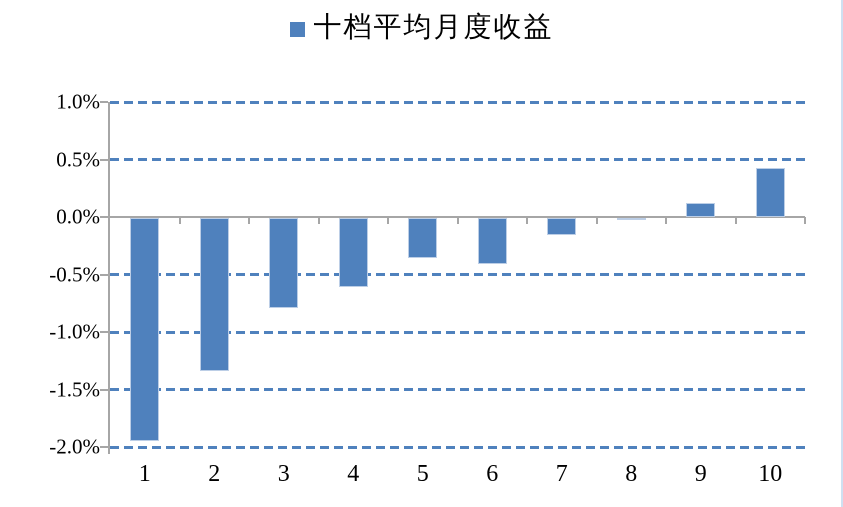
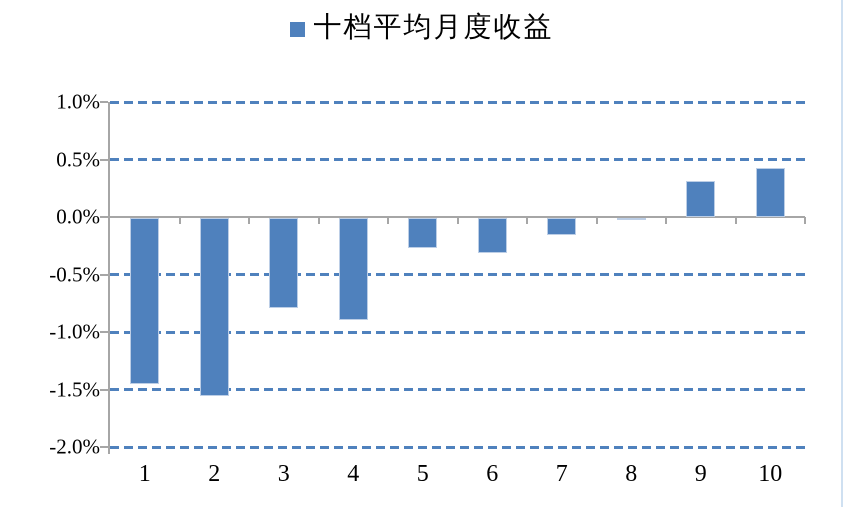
1: -1.94% -> -1.44%
2: -1.33% -> -1.55%
4: -0.60% -> -0.89%
5: -0.35% -> -0.26%
6: -0.40% -> -0.30%
9: 0.12% -> 0.31%
